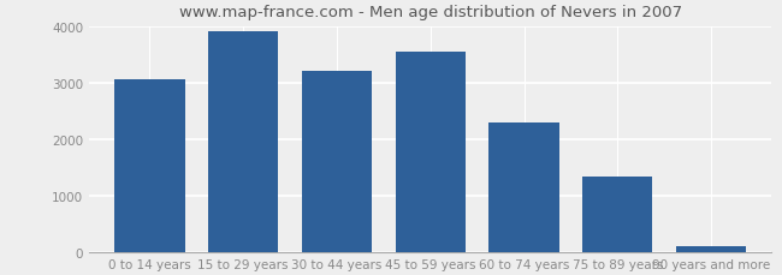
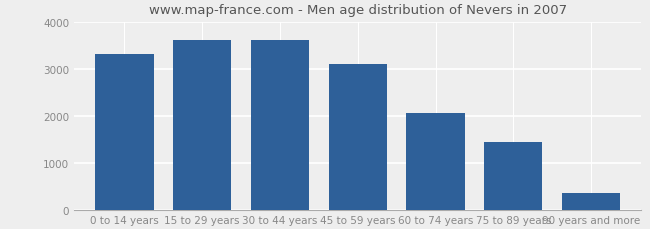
0 to 14 years: 3060 -> 3300
15 to 29 years: 3900 -> 3600
30 to 44 years: 3200 -> 3600
45 to 59 years: 3550 -> 3100
60 to 74 years: 2300 -> 2050
75 to 89 years: 1330 -> 1450
90 years and more: 110 -> 350
